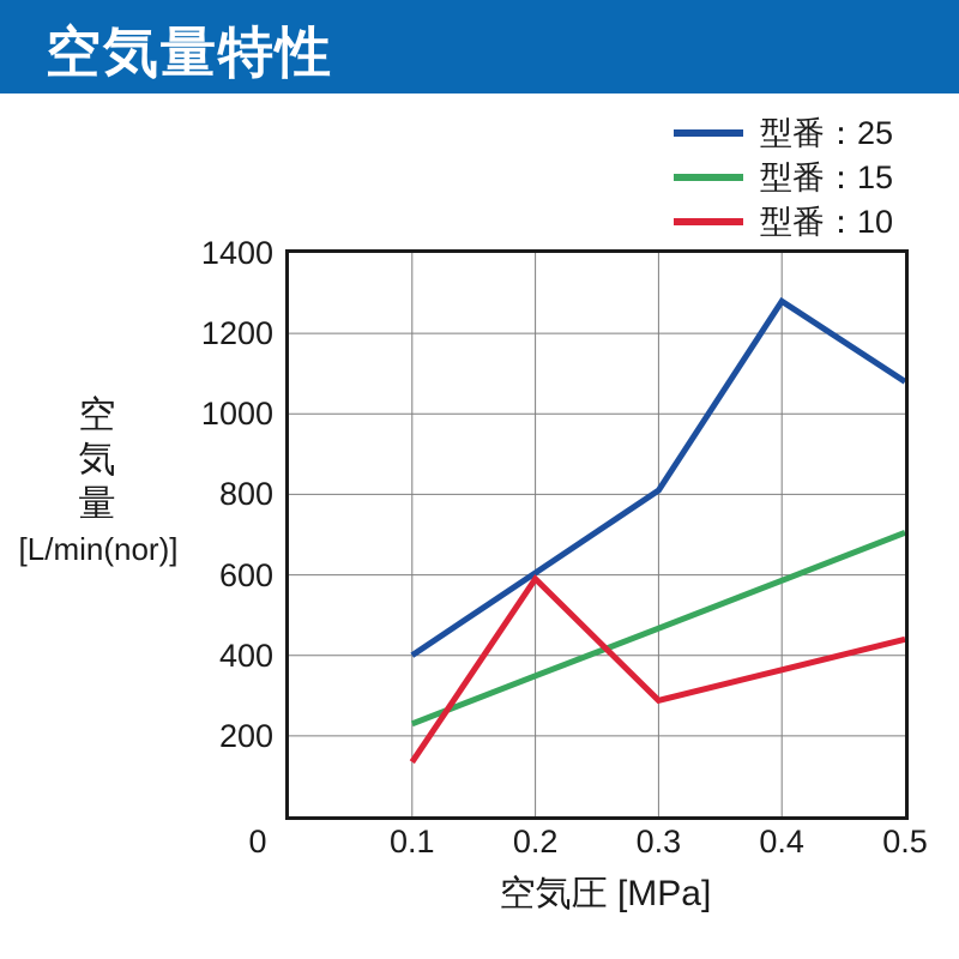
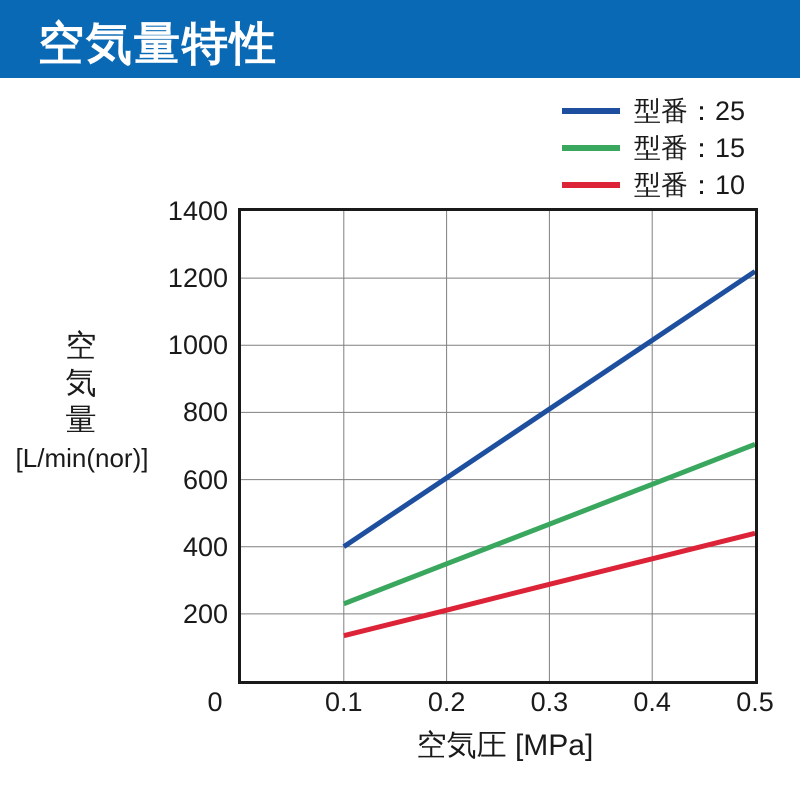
型番：10/0.2: 590 -> 210
型番：25/0.4: 1280 -> 1020
型番：25/0.5: 1080 -> 1220
